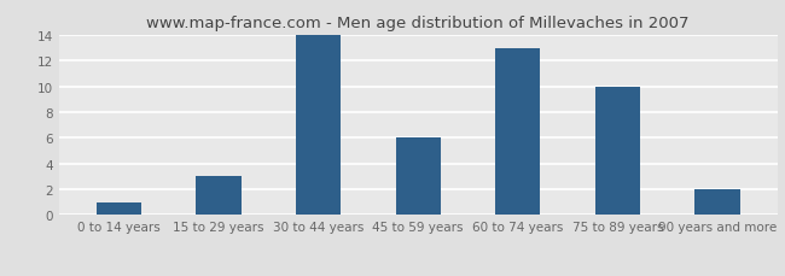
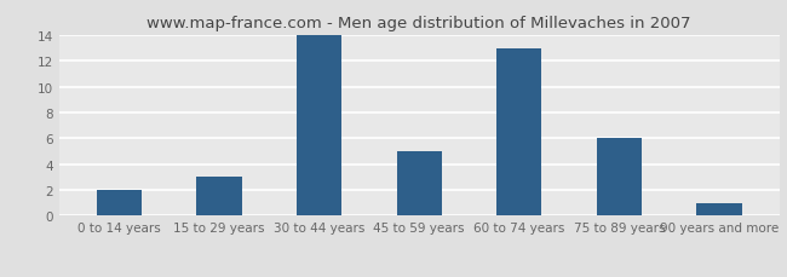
0 to 14 years: 1 -> 2
45 to 59 years: 6 -> 5
75 to 89 years: 10 -> 6
90 years and more: 2 -> 1
